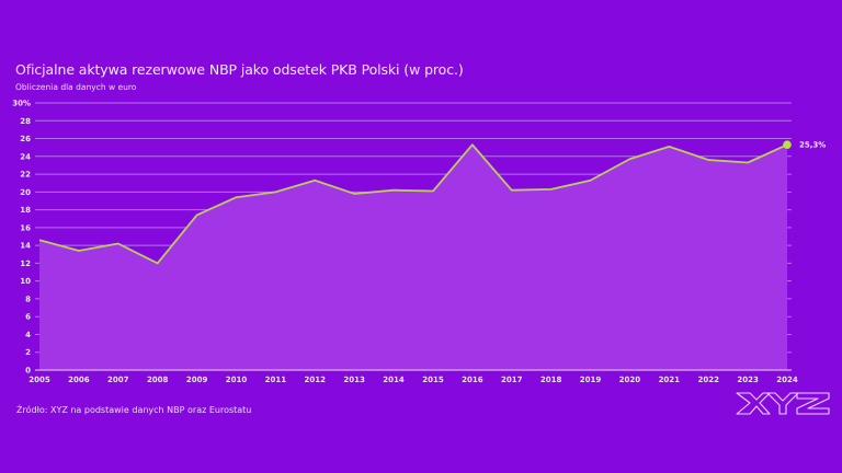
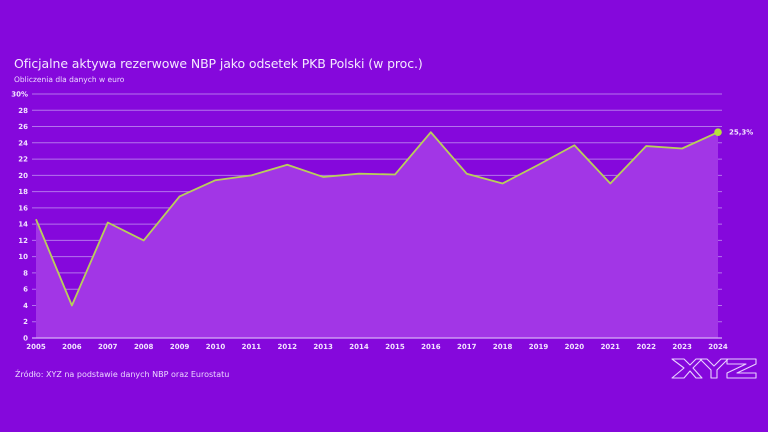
2006: 13% -> 4%
2018: 20% -> 19%
2021: 25% -> 19%
